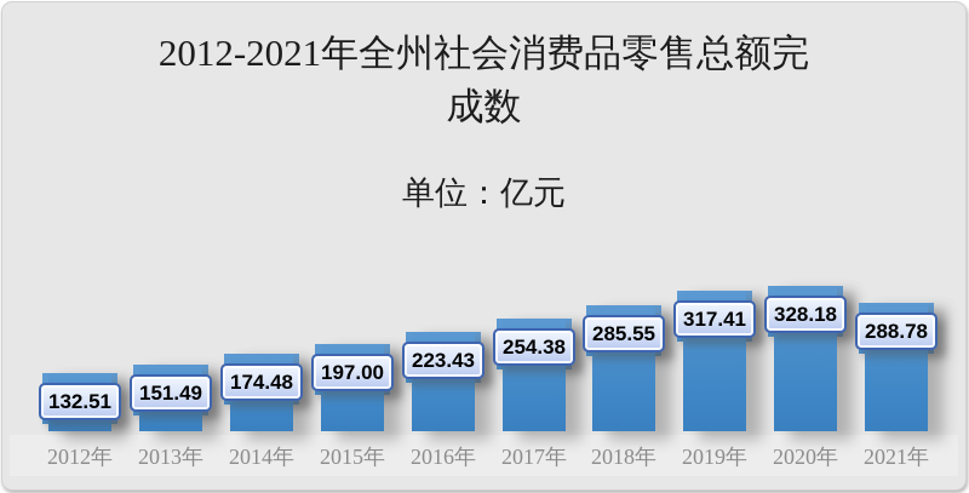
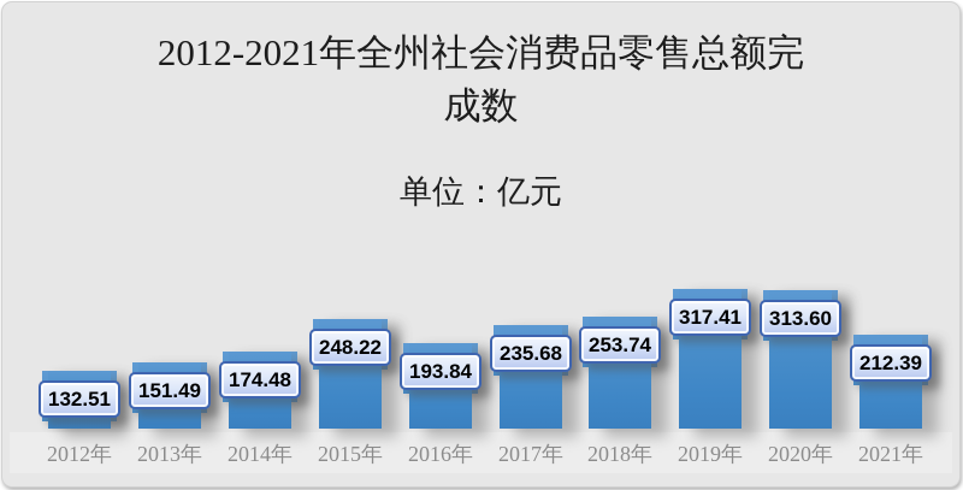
2015年: 197.00 -> 248.22
2016年: 223.43 -> 193.84
2017年: 254.38 -> 235.68
2018年: 285.55 -> 253.74
2020年: 328.18 -> 313.60
2021年: 288.78 -> 212.39
